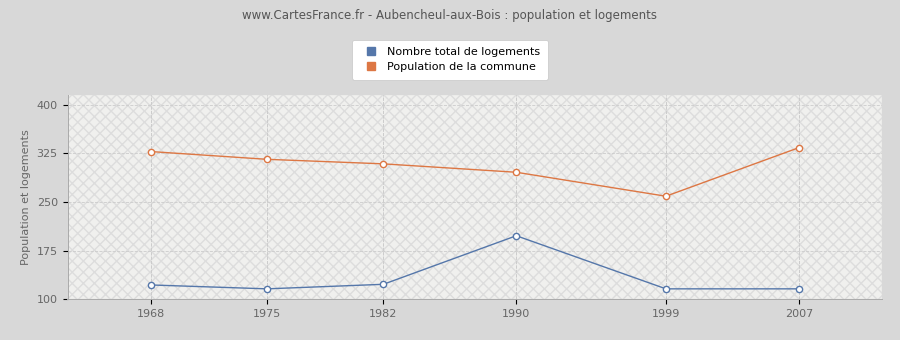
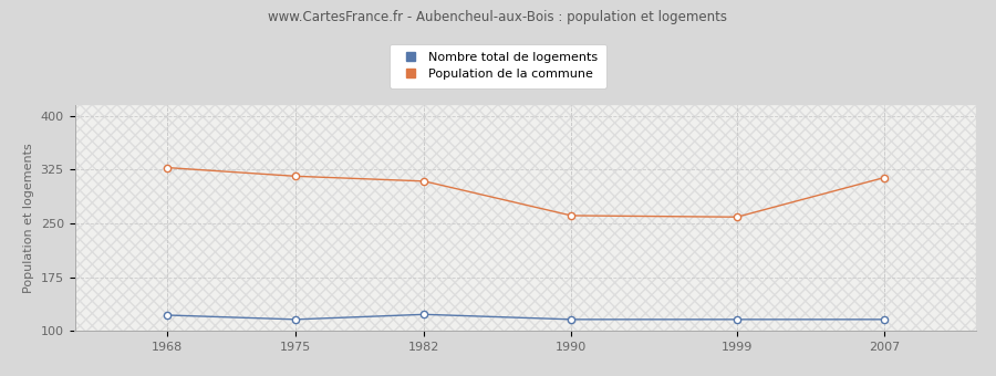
Nombre total de logements/1990: 198 -> 116
Population de la commune/1990: 296 -> 261
Population de la commune/2007: 334 -> 314
